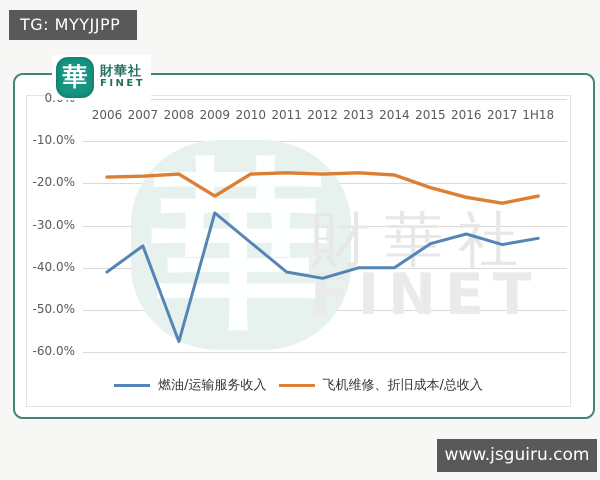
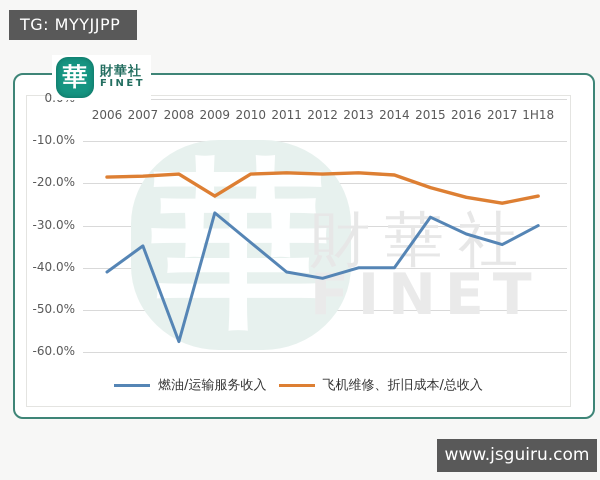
燃油/运输服务收入/2015: -34% -> -28%
燃油/运输服务收入/1H18: -33% -> -30%
